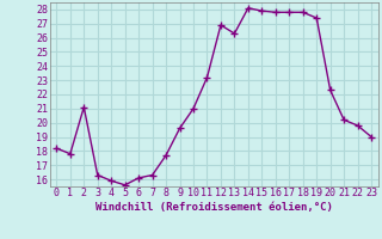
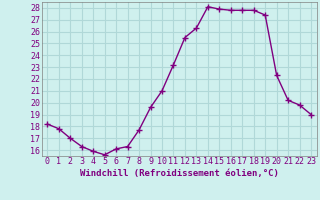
2: 21.1 -> 17.0
12: 26.9 -> 25.5
